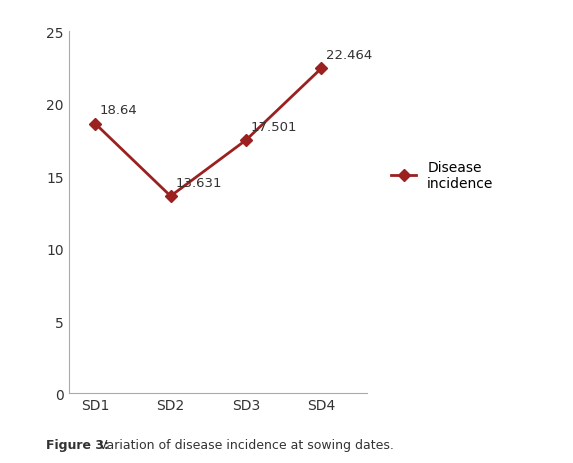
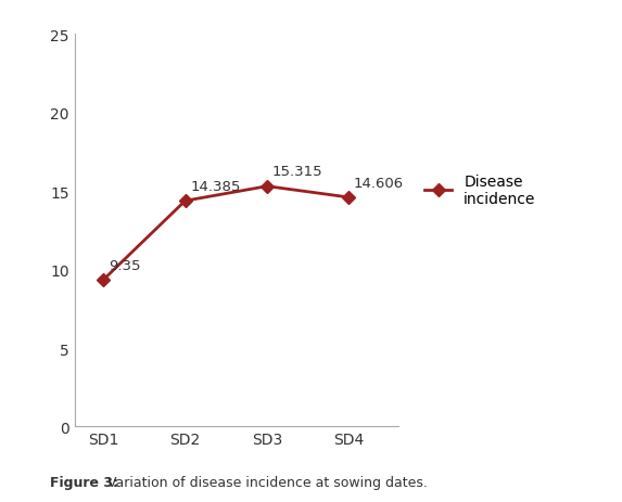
SD1: 18.64 -> 9.35
SD2: 13.631 -> 14.385
SD3: 17.501 -> 15.315
SD4: 22.464 -> 14.606
